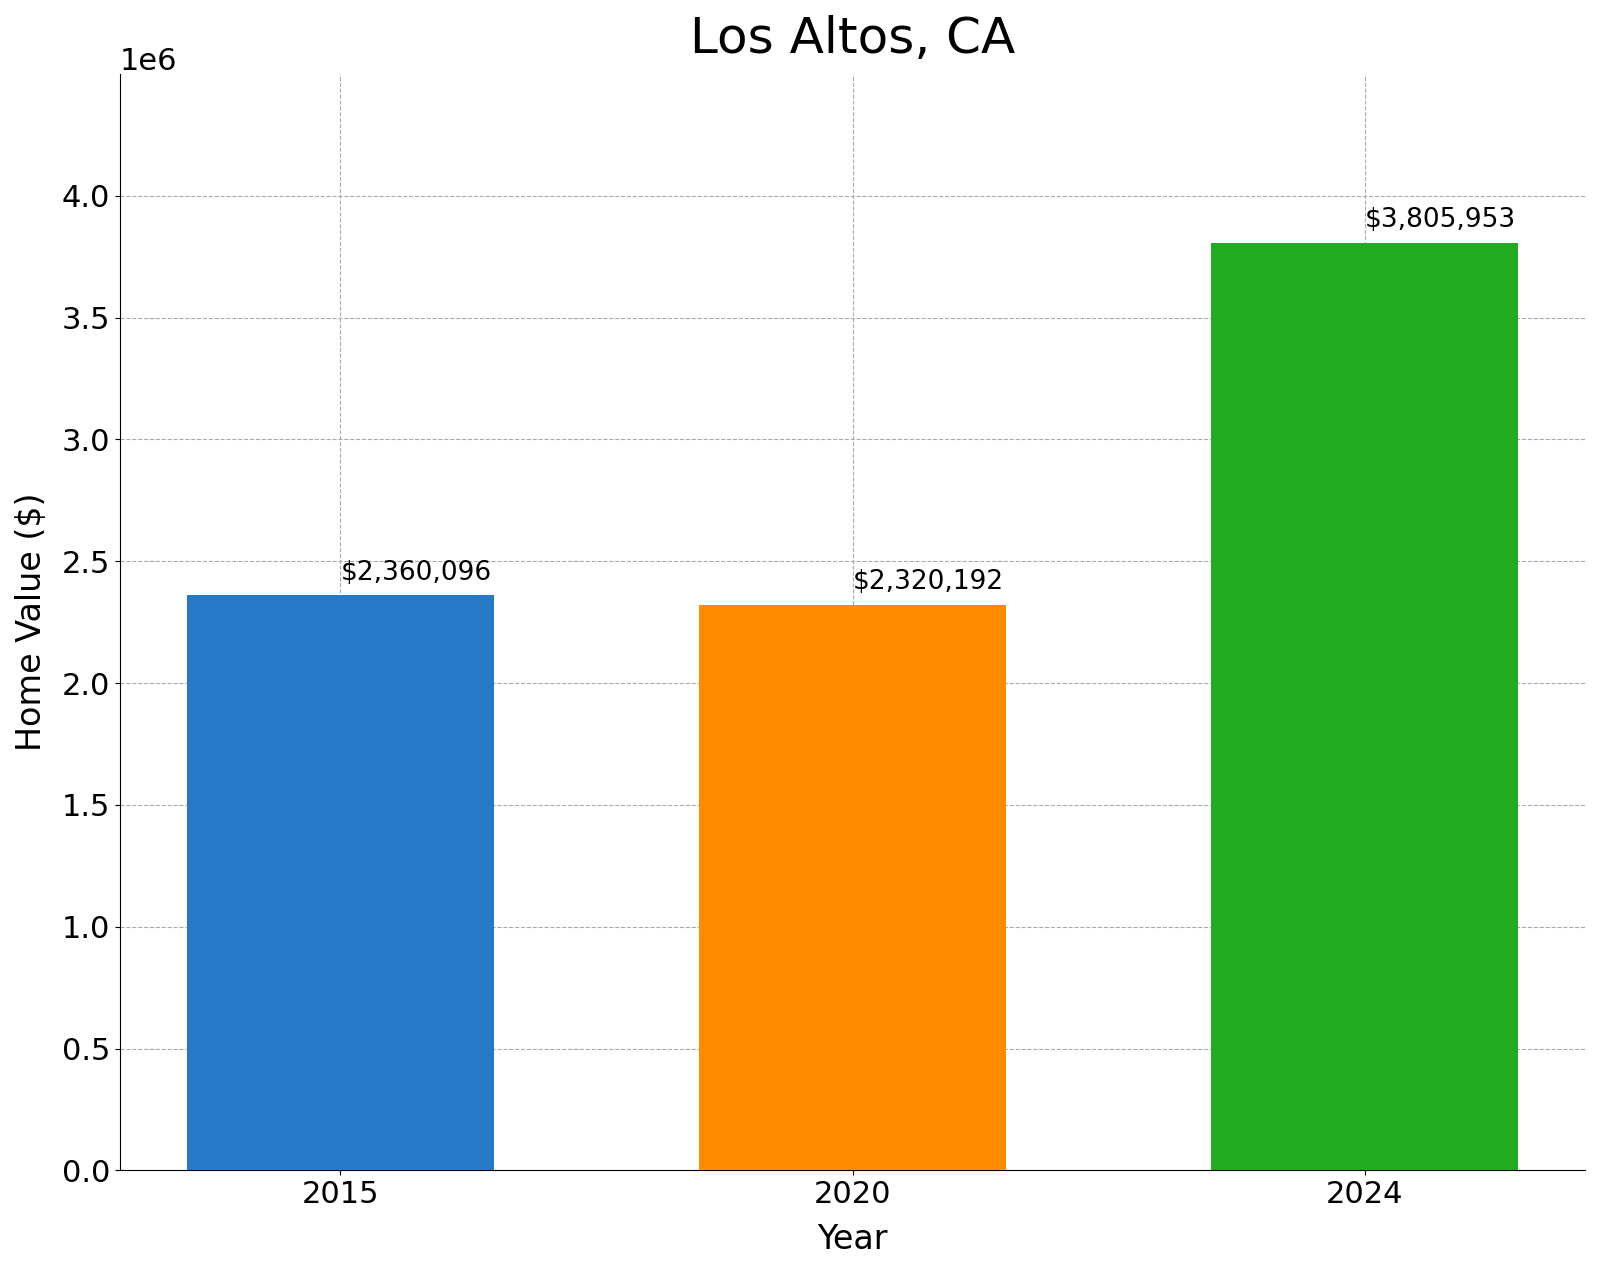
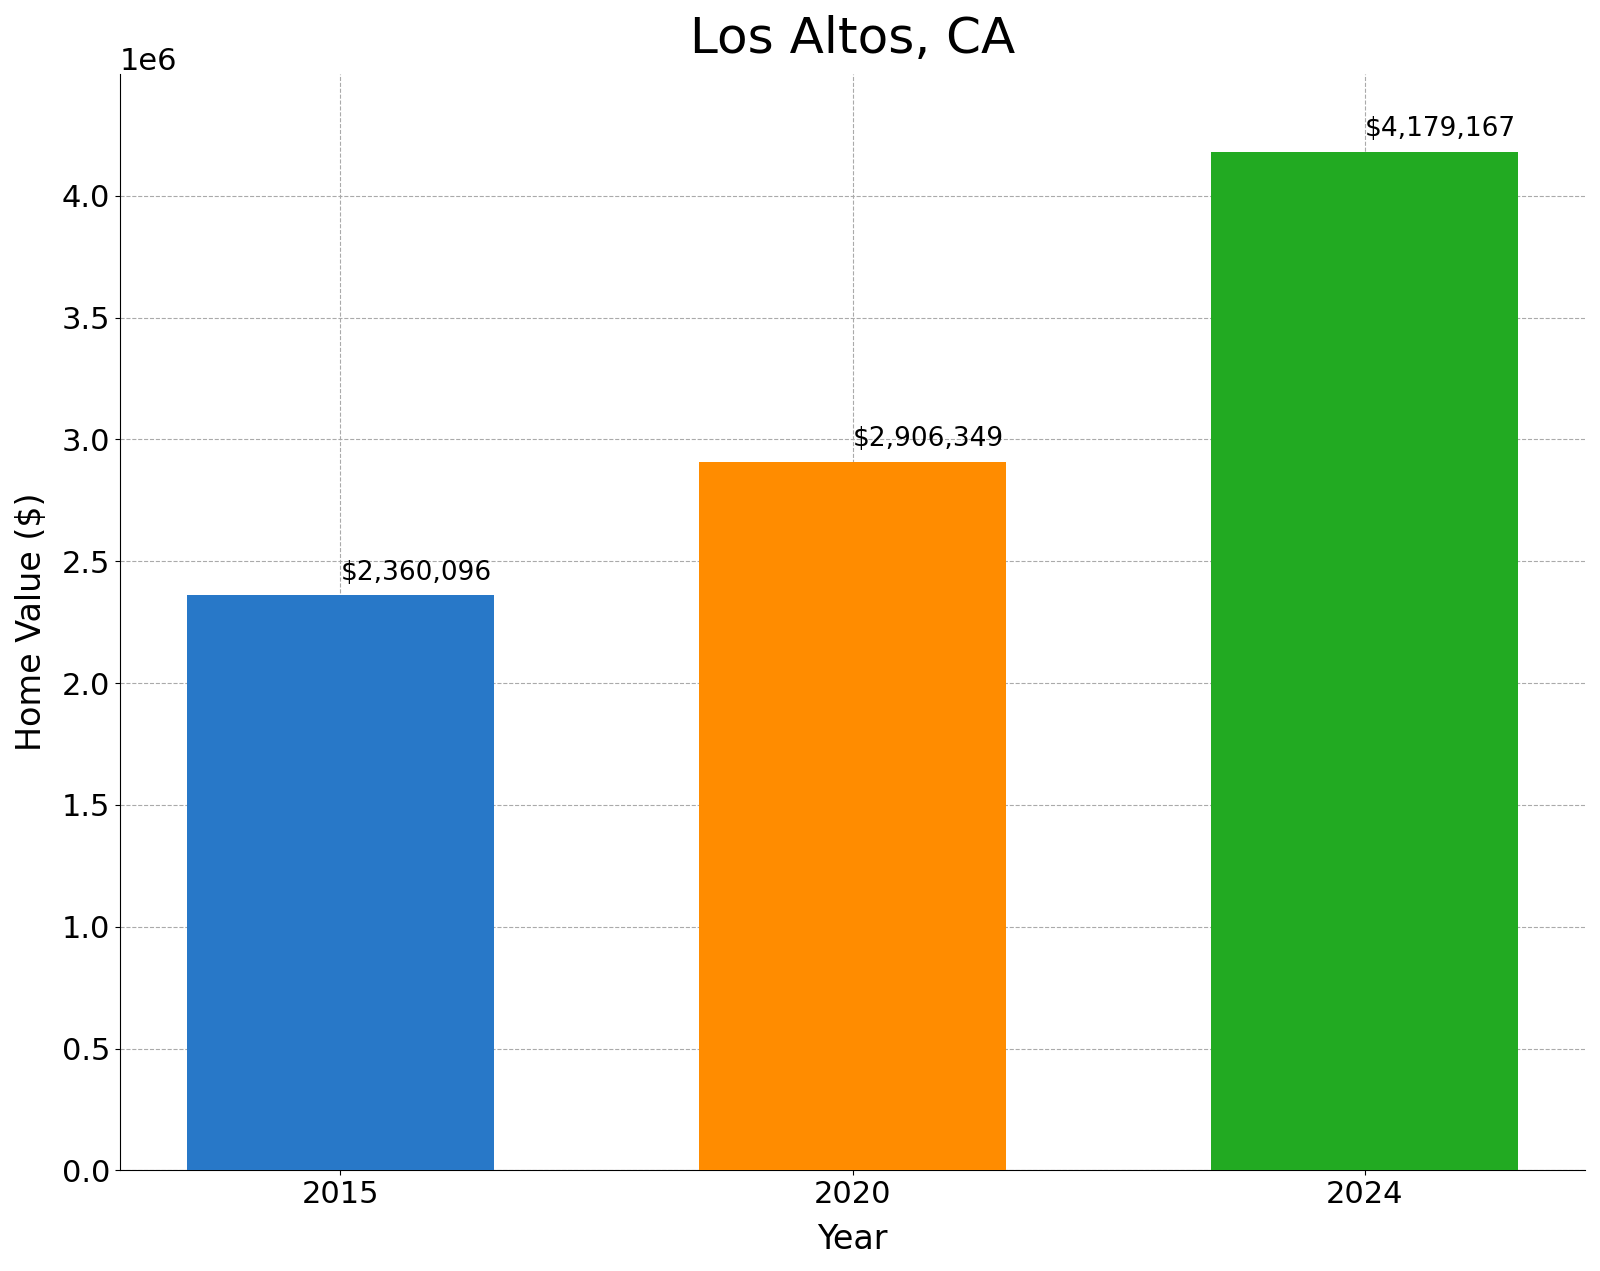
2020: $2,320,192 -> $2,906,349
2024: $3,805,953 -> $4,179,167
